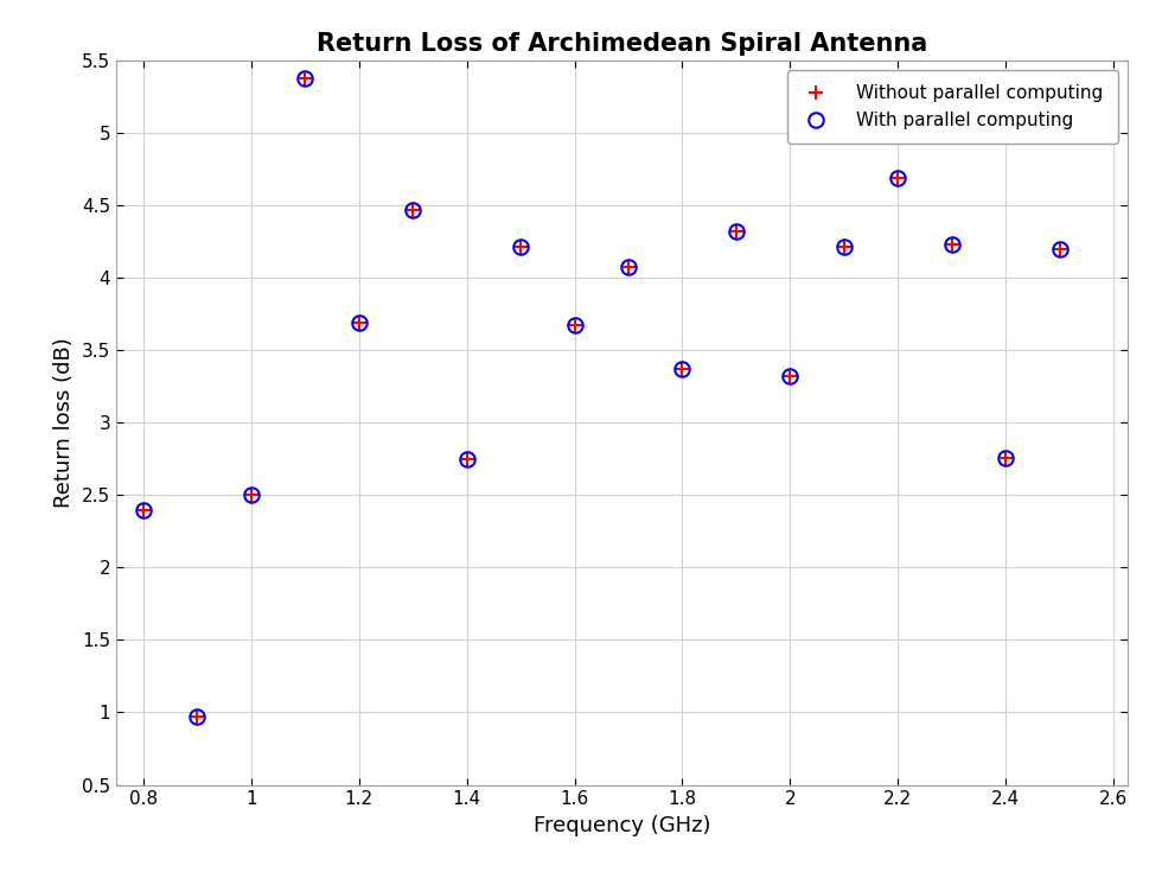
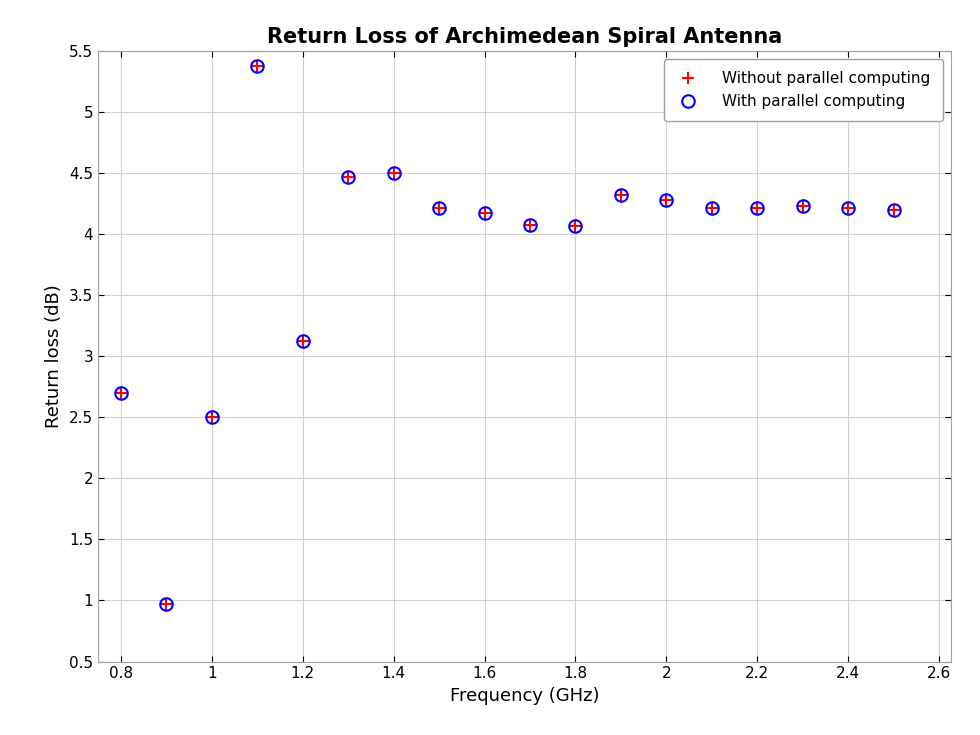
0.8: 2.40 -> 2.70
1.2: 3.69 -> 3.13
1.4: 2.75 -> 4.50
1.6: 3.68 -> 4.18
1.8: 3.37 -> 4.07
2: 3.32 -> 4.28
2.2: 4.69 -> 4.22
2.4: 2.76 -> 4.22
